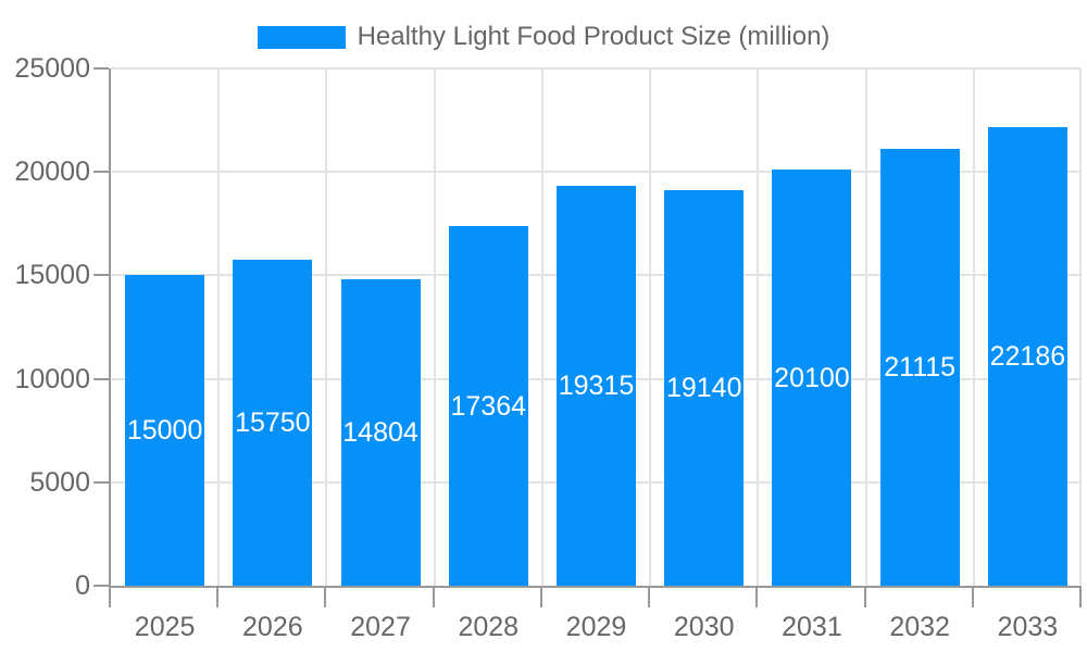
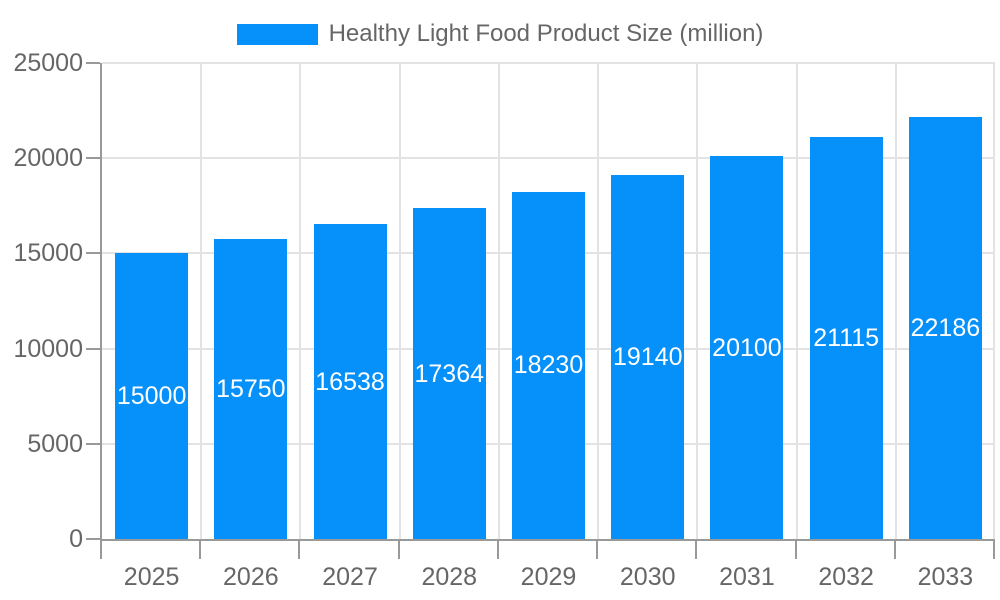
2027: 14804 -> 16538
2029: 19315 -> 18230
